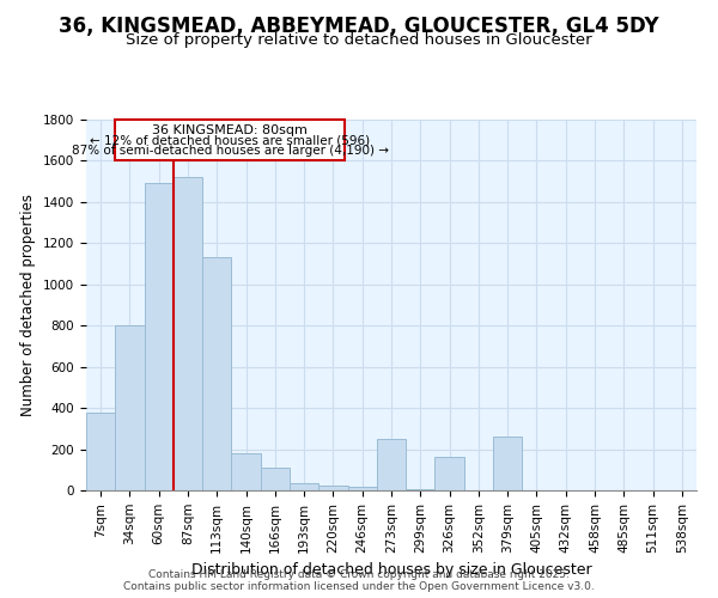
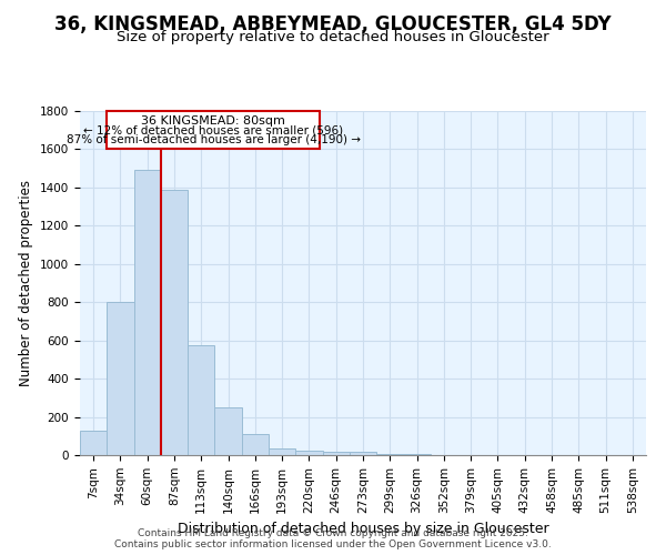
7sqm: 380 -> 130
87sqm: 1520 -> 1390
113sqm: 1130 -> 580
140sqm: 180 -> 250
273sqm: 250 -> 20
326sqm: 160 -> 0
379sqm: 260 -> 0
